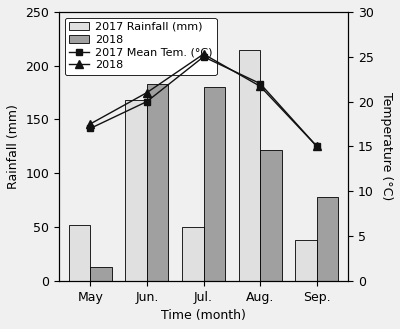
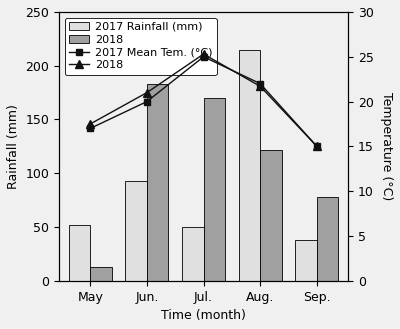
2017 Rainfall (mm)/Jun.: 168 -> 93
2018/Jul.: 180 -> 170
